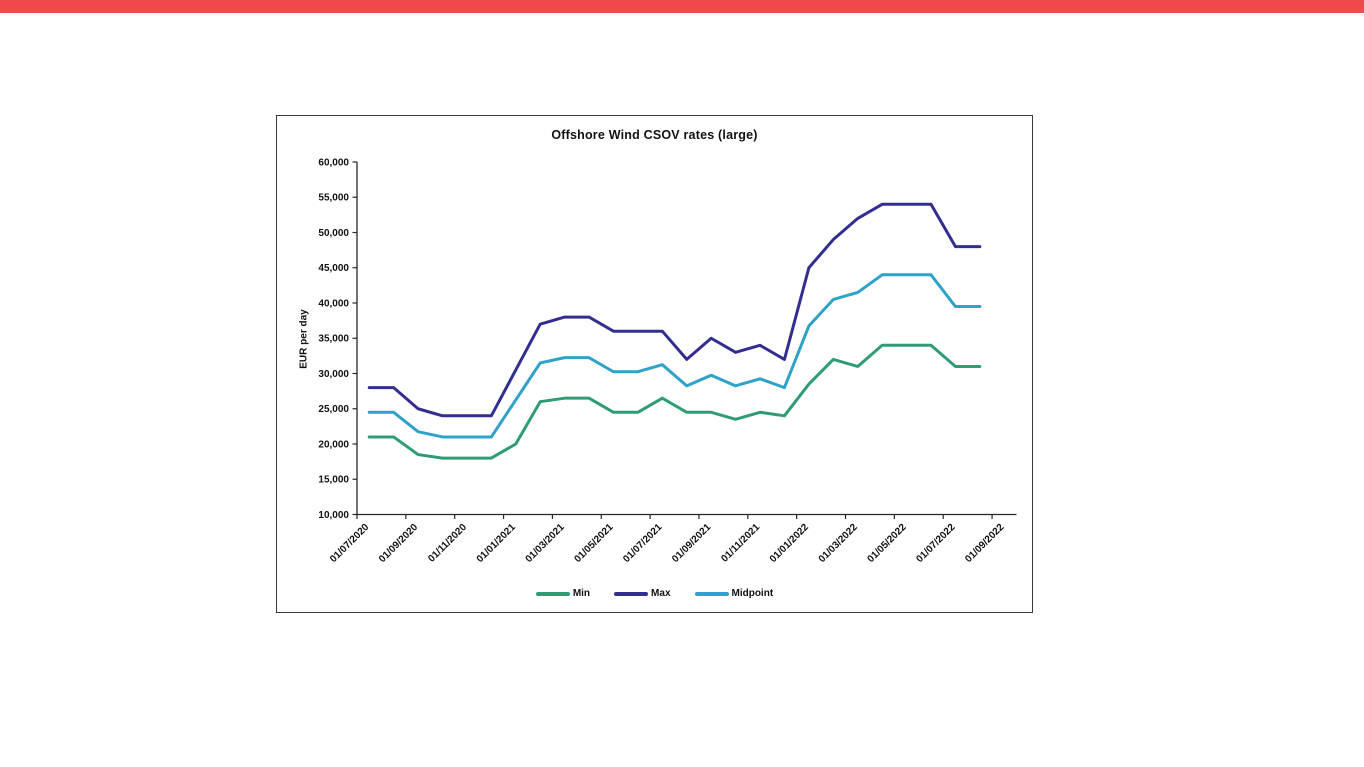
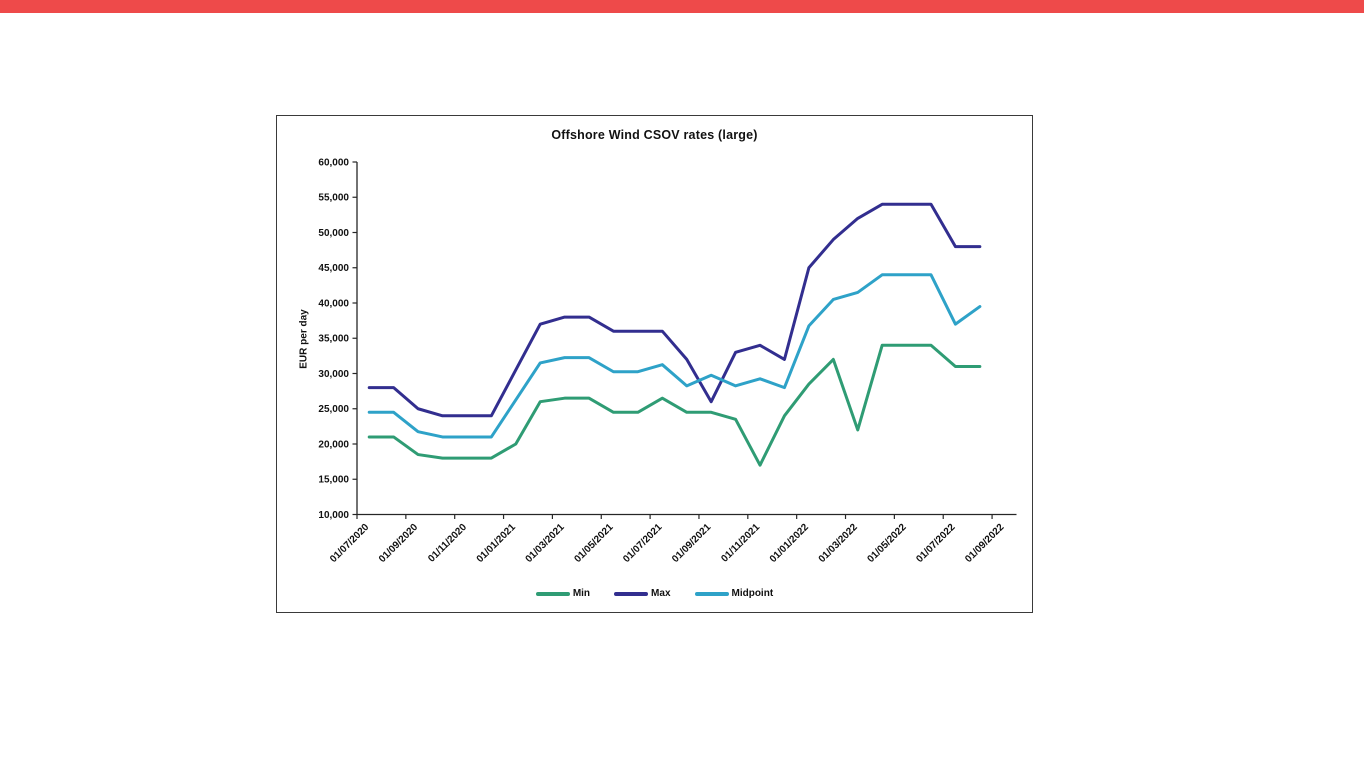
Max/01/09/2021: 35000 -> 26000
Min/01/11/2021: 24000 -> 17000
Min/01/03/2022: 31000 -> 22000
Midpoint/01/07/2022: 40000 -> 37000
